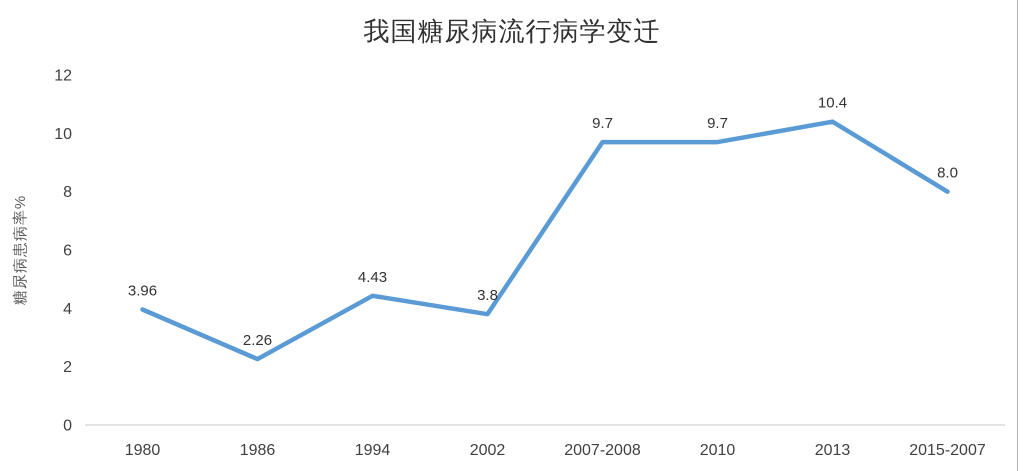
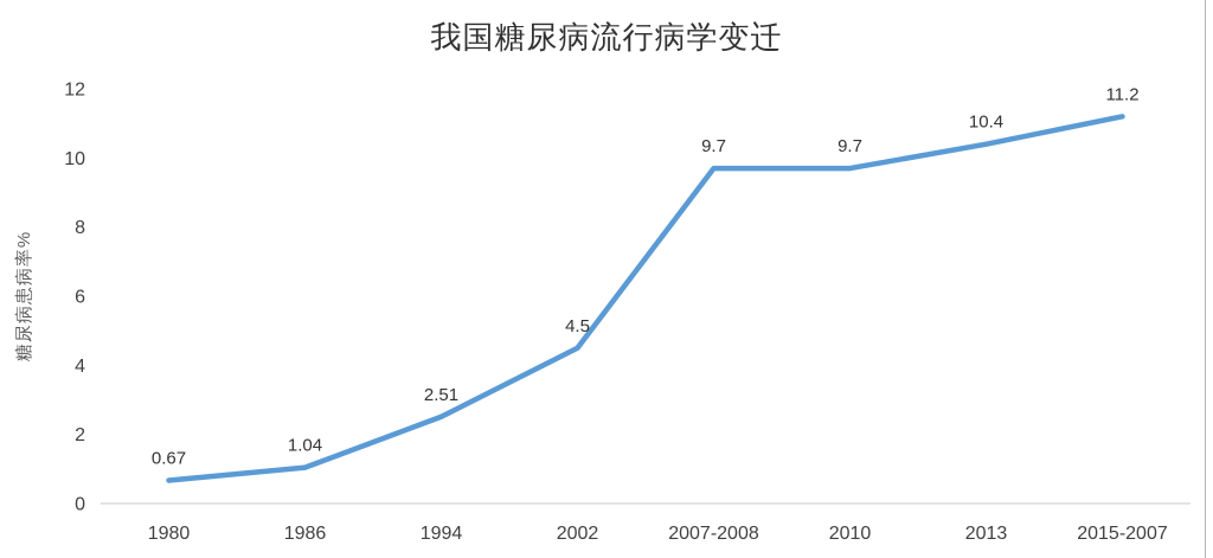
1980: 3.96 -> 0.67
1986: 2.26 -> 1.04
1994: 4.43 -> 2.51
2002: 3.8 -> 4.5
2015-2007: 8.0 -> 11.2
